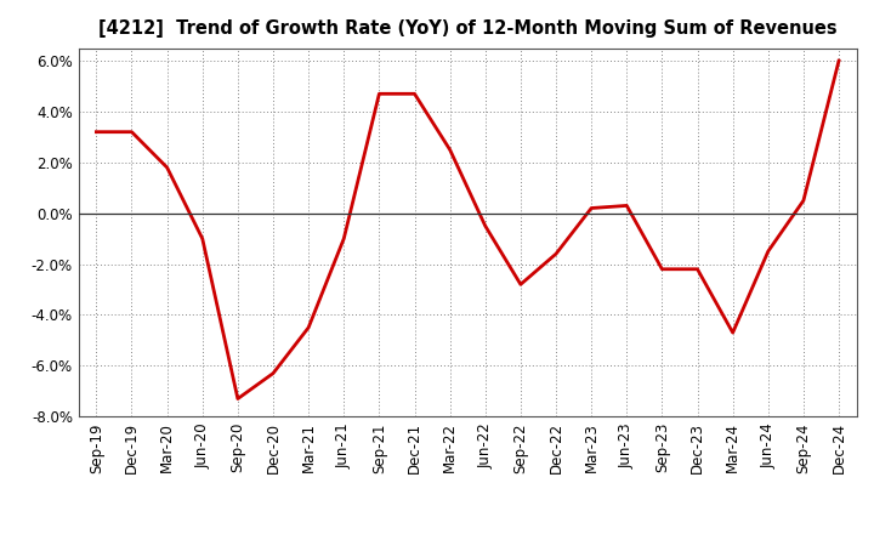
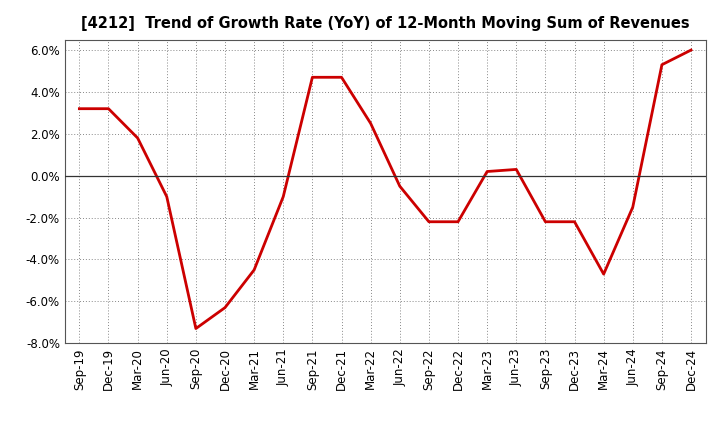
Sep-22: -2.8% -> -2.2%
Dec-22: -1.6% -> -2.2%
Sep-24: 0.5% -> 5.3%
